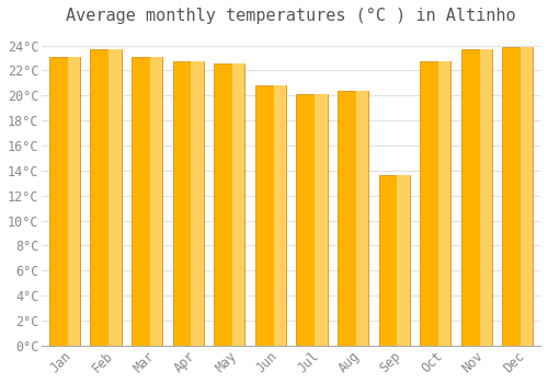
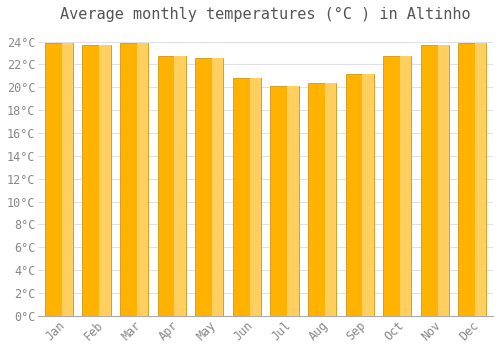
Jan: 23.1°C -> 23.9°C
Mar: 23.1°C -> 23.9°C
Sep: 13.6°C -> 21.2°C
